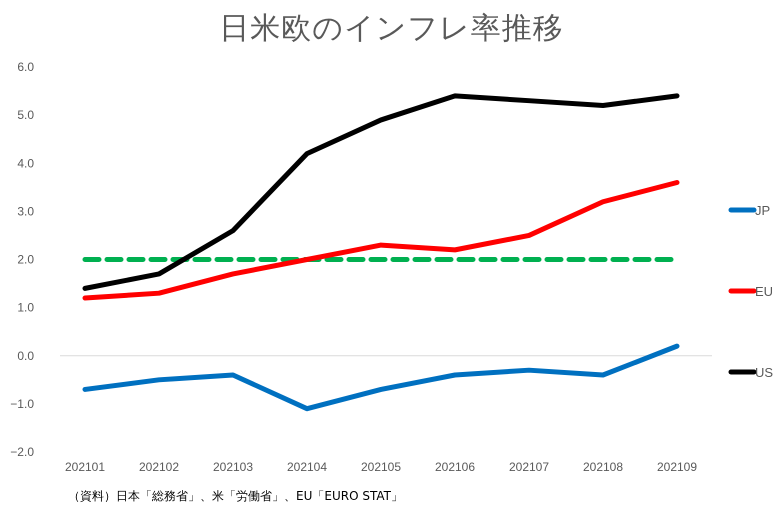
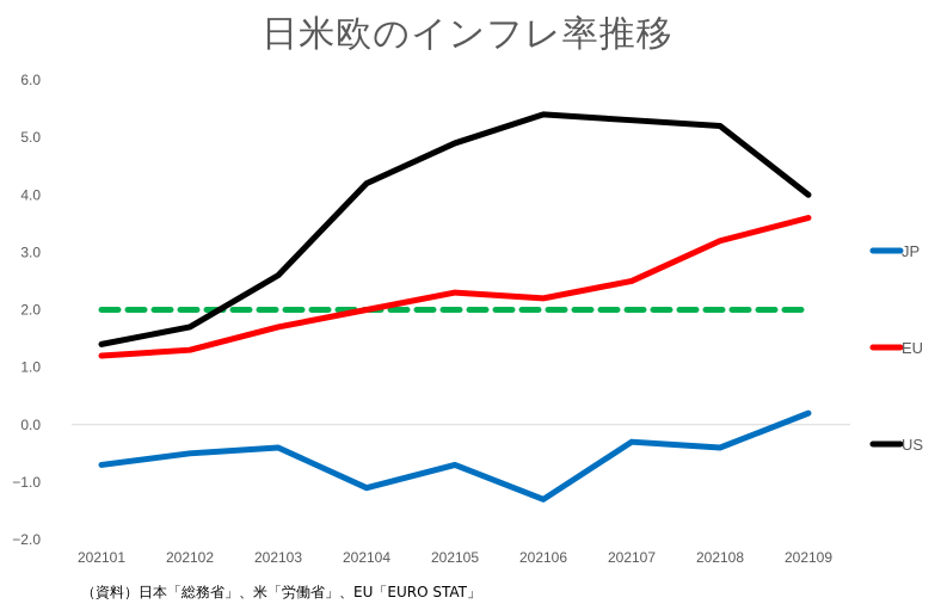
JP/202106: -0.4 -> -1.3
US/202109: 5.4 -> 4.0
